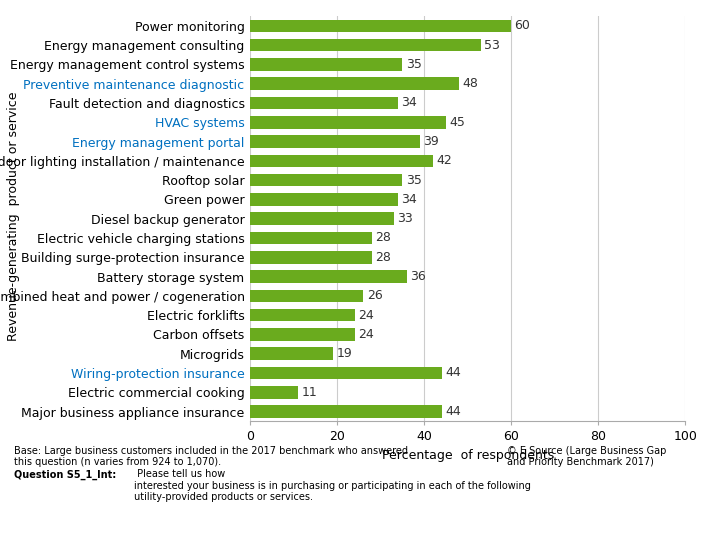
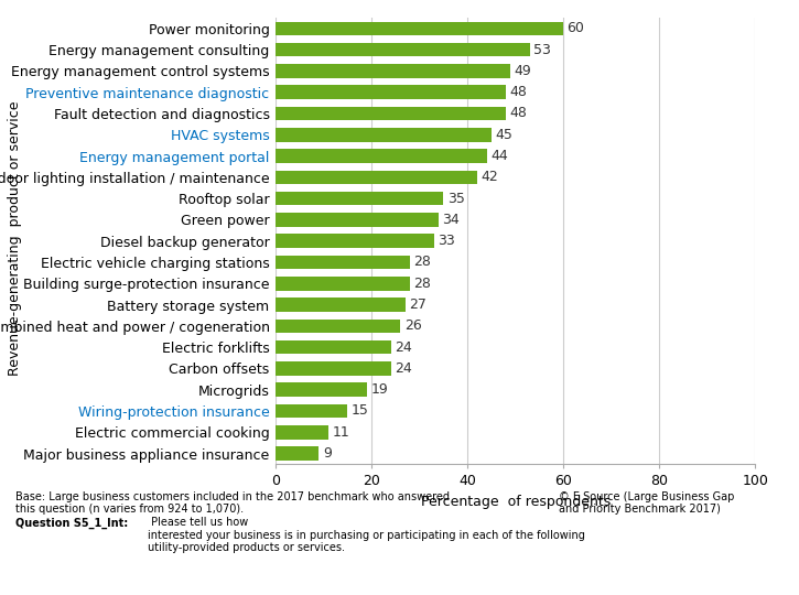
Energy management control systems: 35 -> 49
Fault detection and diagnostics: 34 -> 48
Energy management portal: 39 -> 44
Battery storage system: 36 -> 27
Wiring-protection insurance: 44 -> 15
Major business appliance insurance: 44 -> 9
